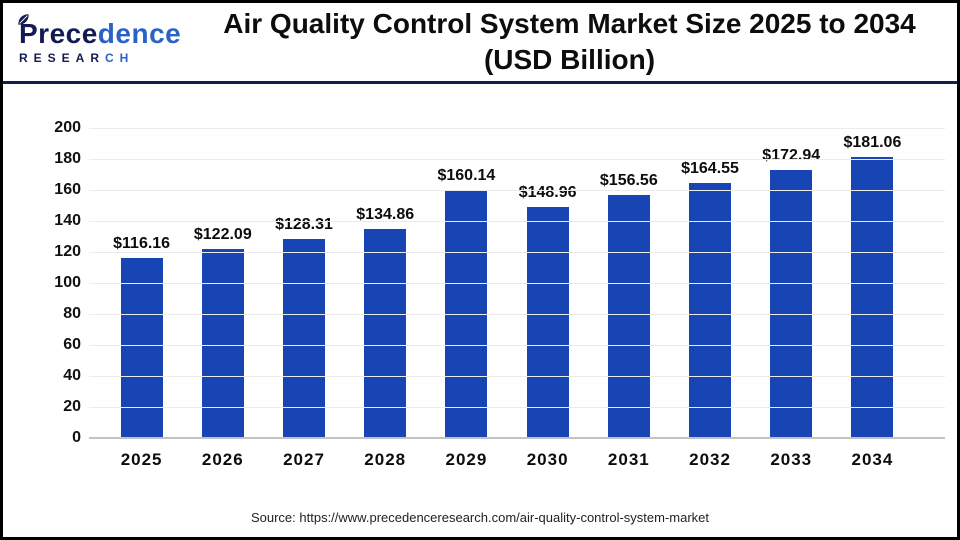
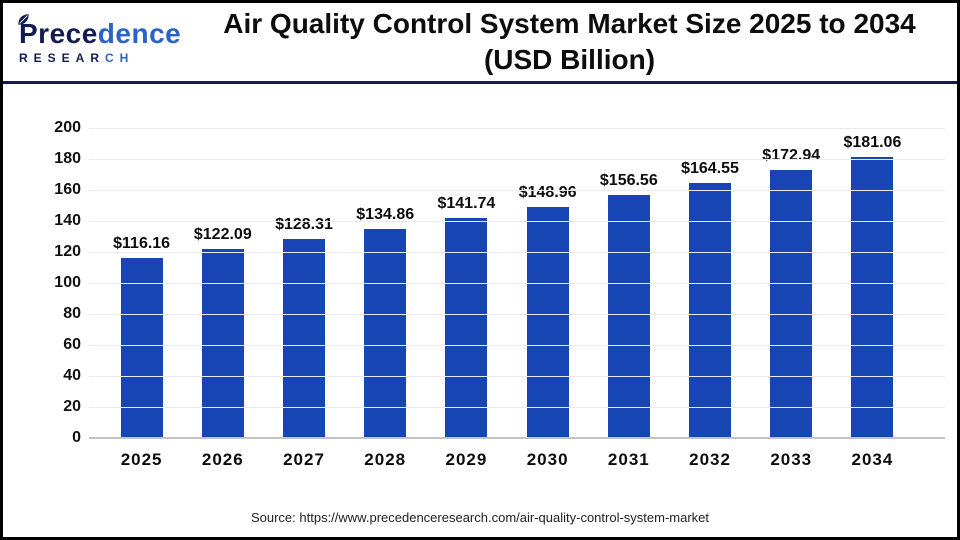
2029: $160.14 -> $141.74
